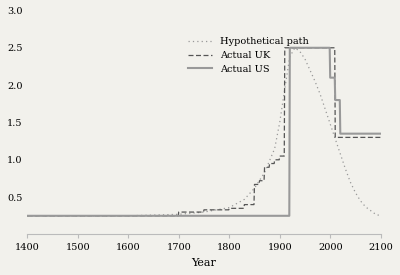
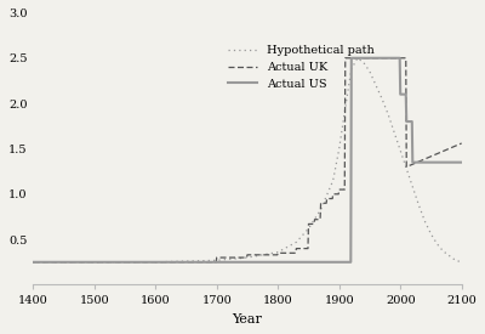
Actual UK/2100: 1.30 -> 1.56
